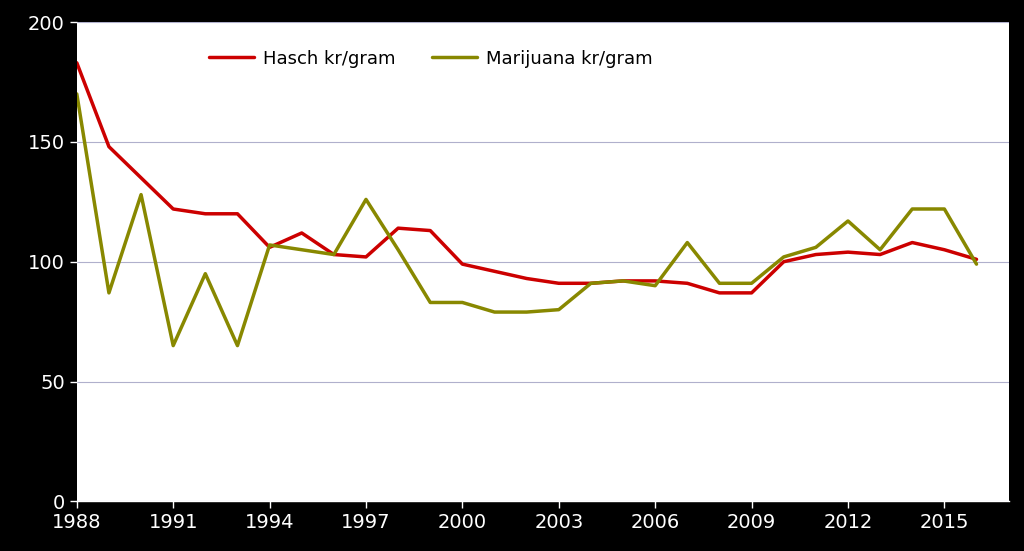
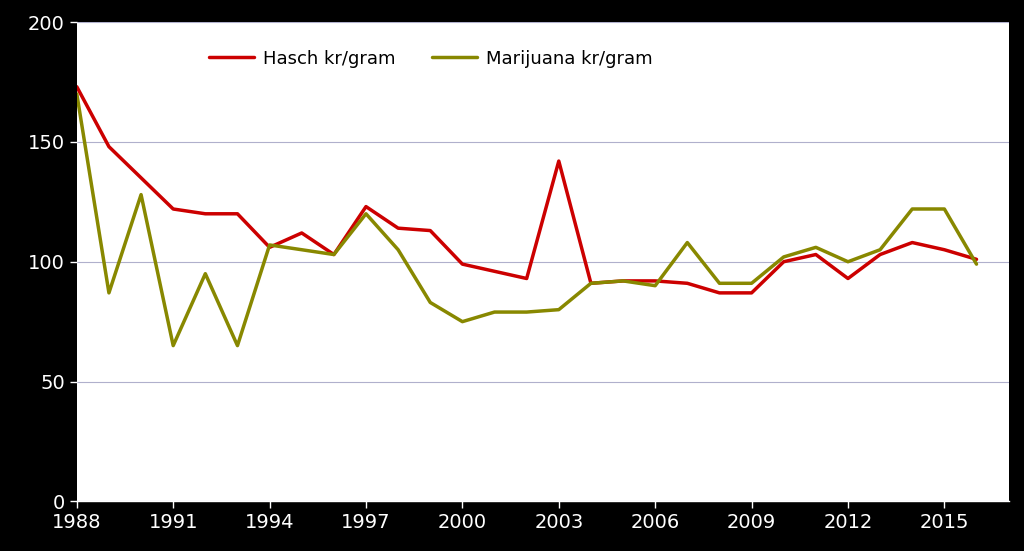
Hasch kr/gram/1988: 183 -> 173
Hasch kr/gram/1997: 102 -> 123
Marijuana kr/gram/1997: 126 -> 120
Marijuana kr/gram/2000: 83 -> 75
Hasch kr/gram/2003: 91 -> 142
Hasch kr/gram/2012: 104 -> 93
Marijuana kr/gram/2012: 117 -> 100
